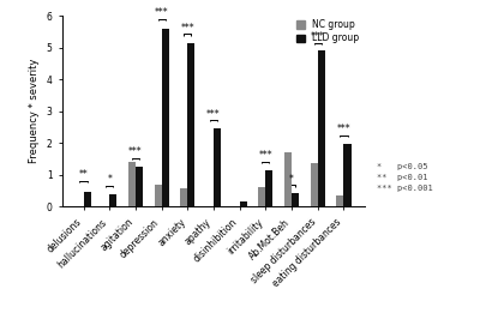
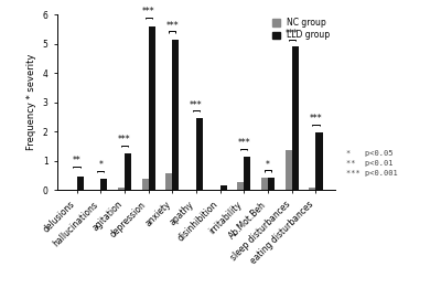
NC group/agitation: 1.40 -> 0.10
NC group/depression: 0.70 -> 0.40
NC group/irritability: 0.60 -> 0.27
NC group/Ab.Mot.Beh: 1.70 -> 0.42
NC group/eating disturbances: 0.35 -> 0.10
